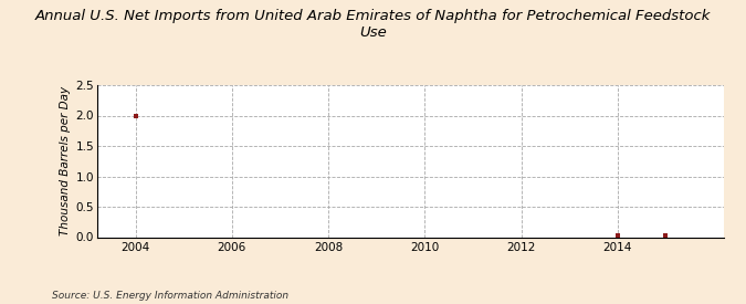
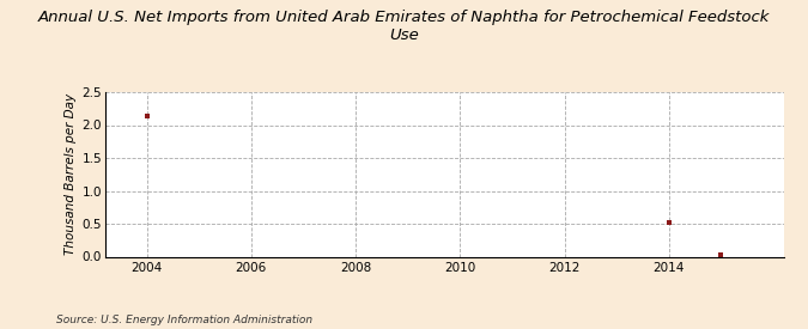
2004: 2.00 -> 2.14
2014: 0.02 -> 0.52
